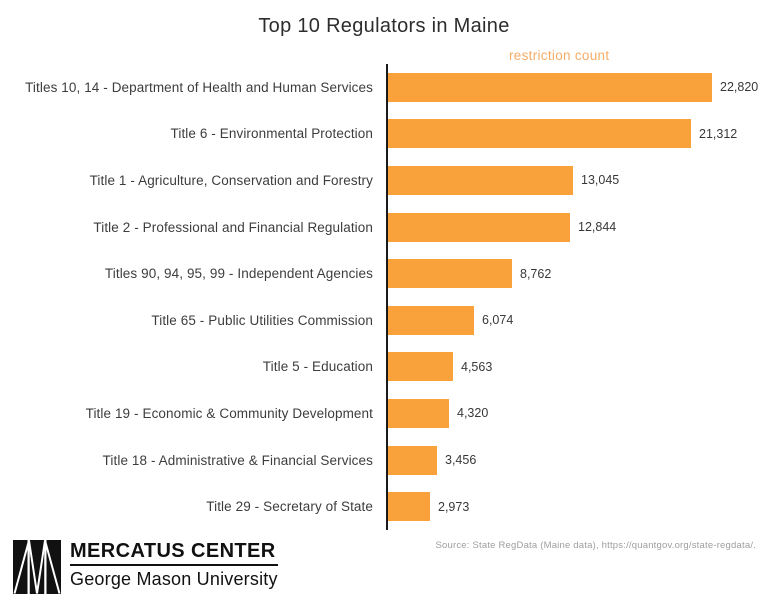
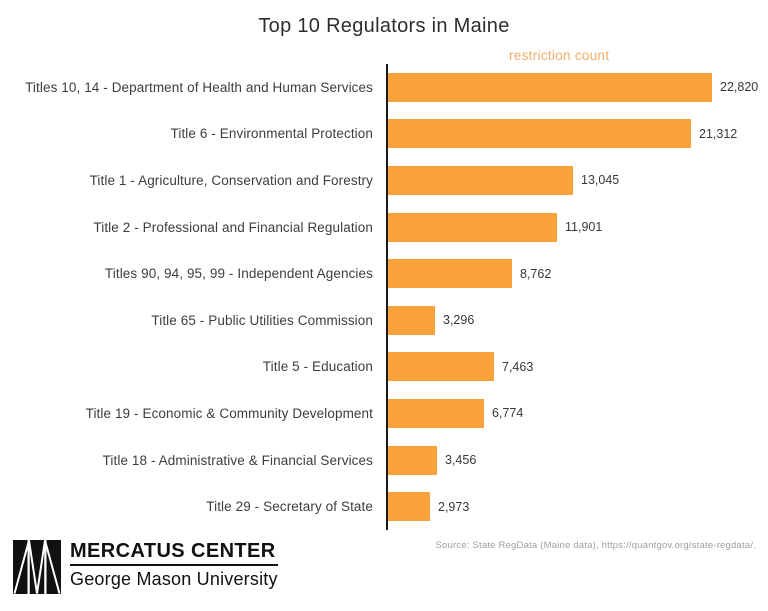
Title 2 - Professional and Financial Regulation: 12,844 -> 11,901
Title 65 - Public Utilities Commission: 6,074 -> 3,296
Title 5 - Education: 4,563 -> 7,463
Title 19 - Economic & Community Development: 4,320 -> 6,774
